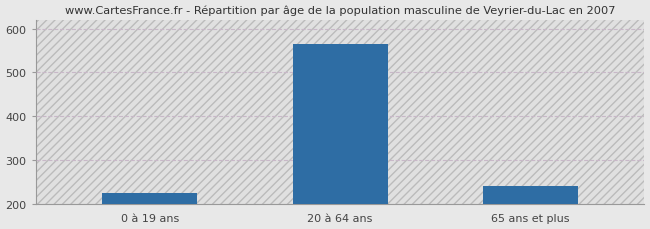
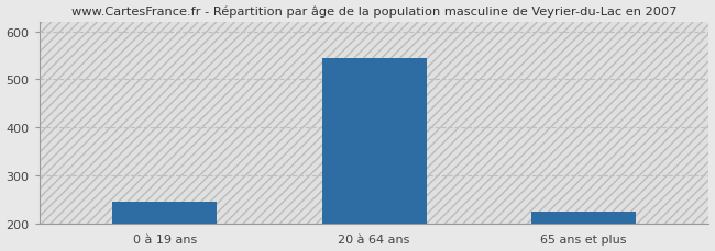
0 à 19 ans: 225 -> 245
20 à 64 ans: 565 -> 545
65 ans et plus: 240 -> 225
